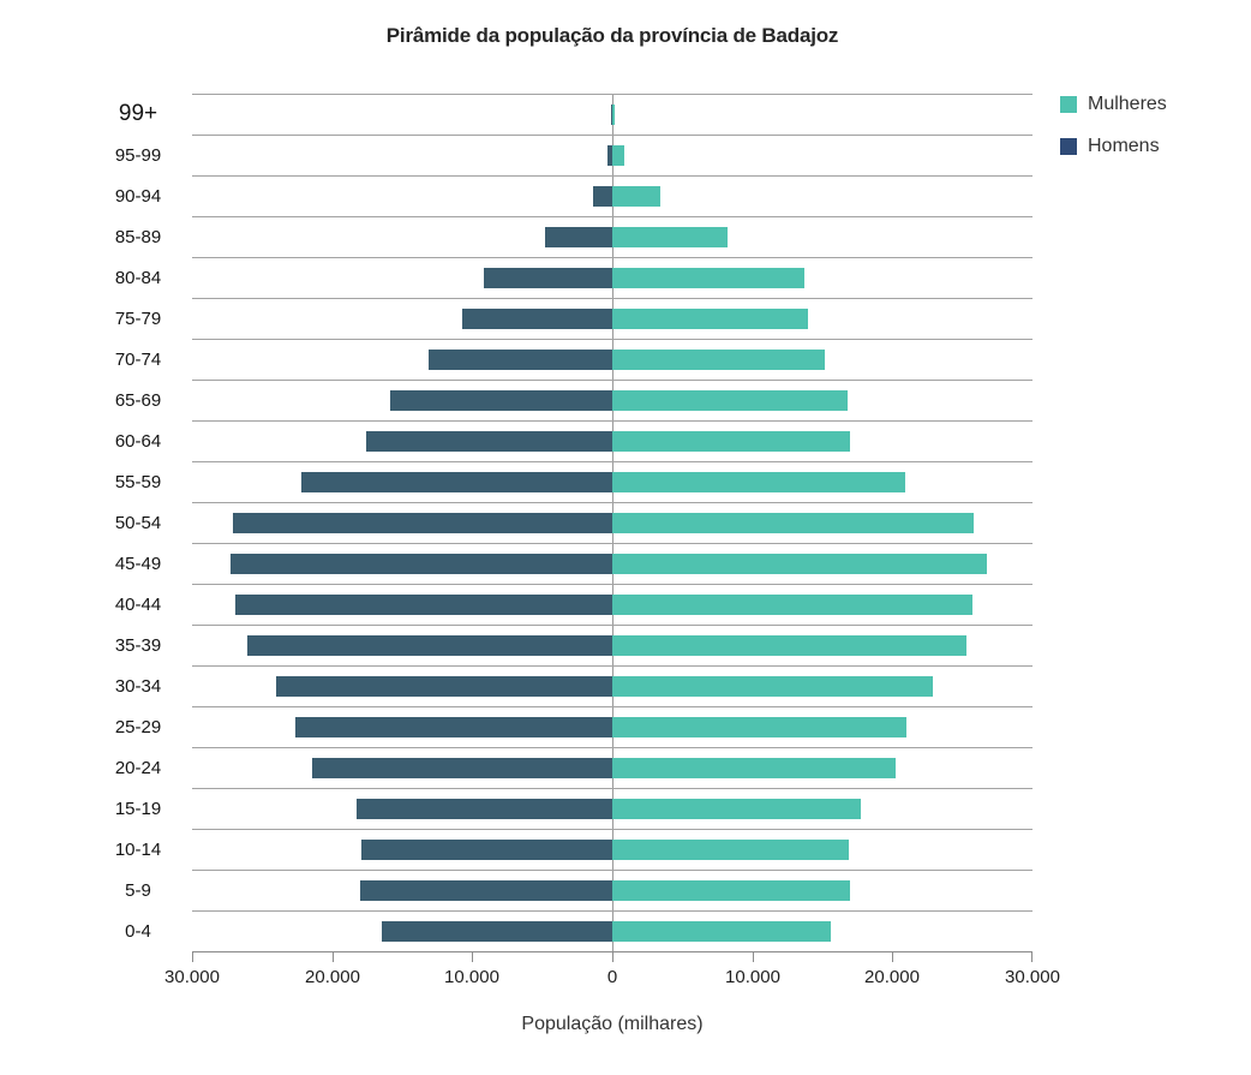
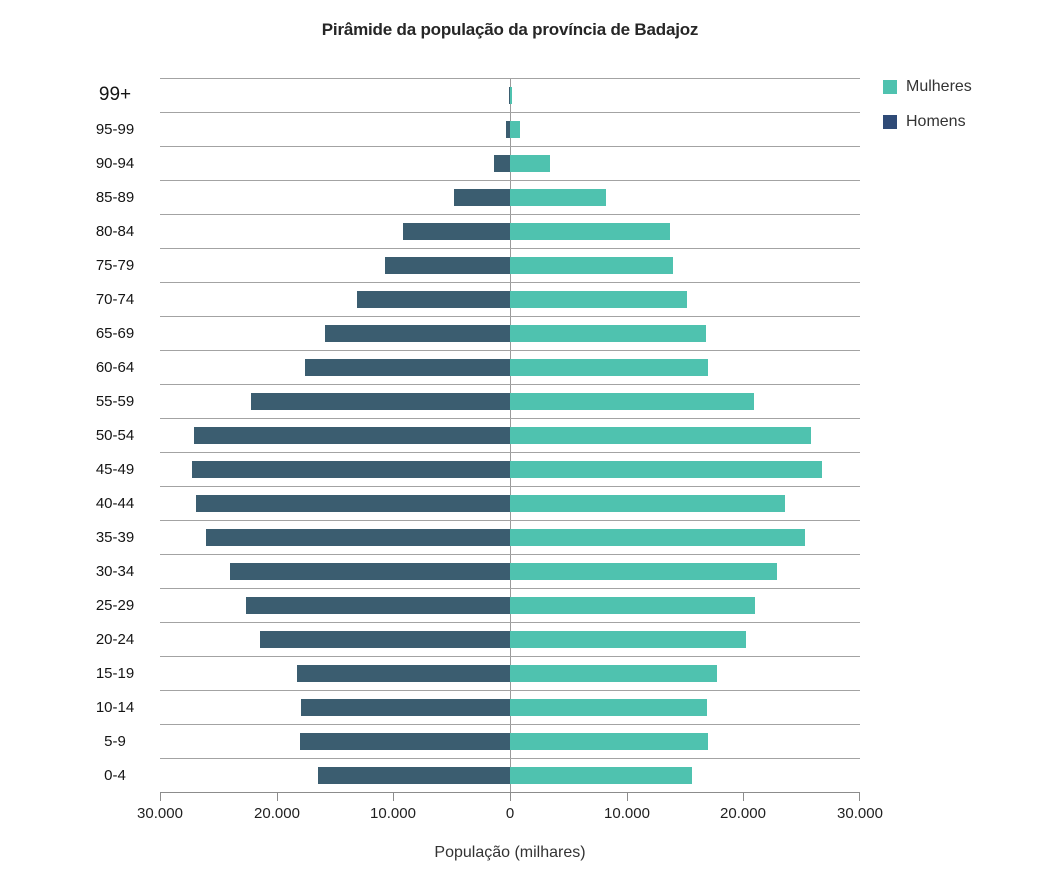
Mulheres/40-44: 25700 -> 23600
